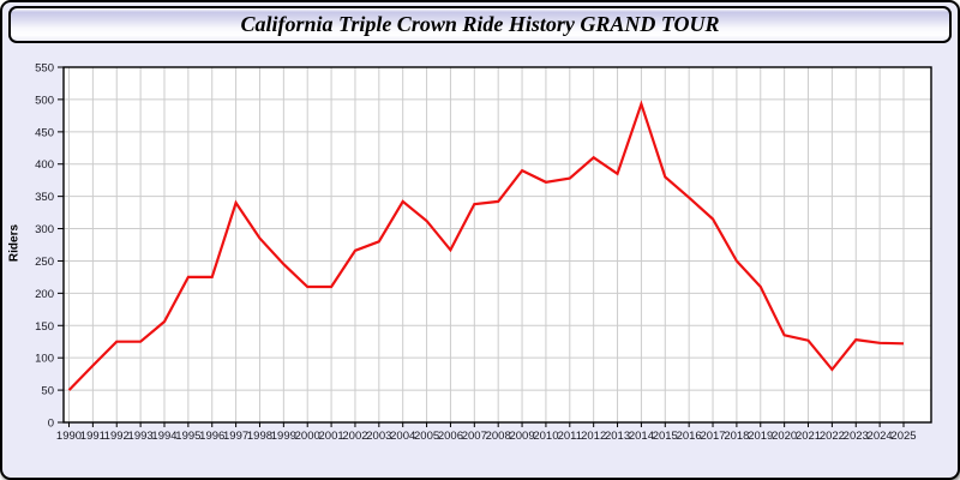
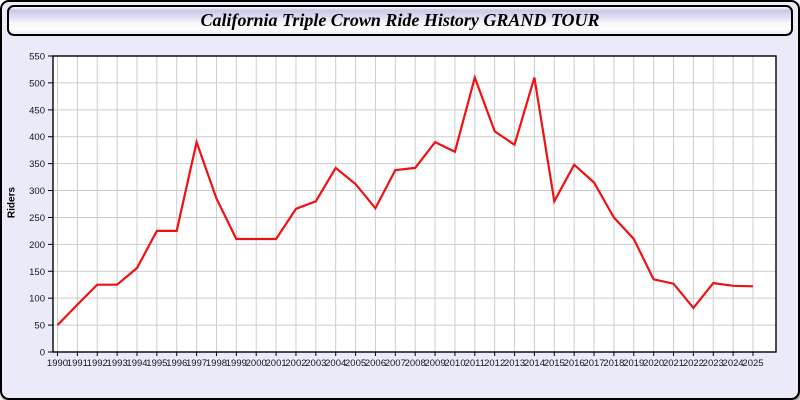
1997: 340 -> 390
1999: 240 -> 210
2011: 380 -> 510
2014: 490 -> 510
2015: 380 -> 280
